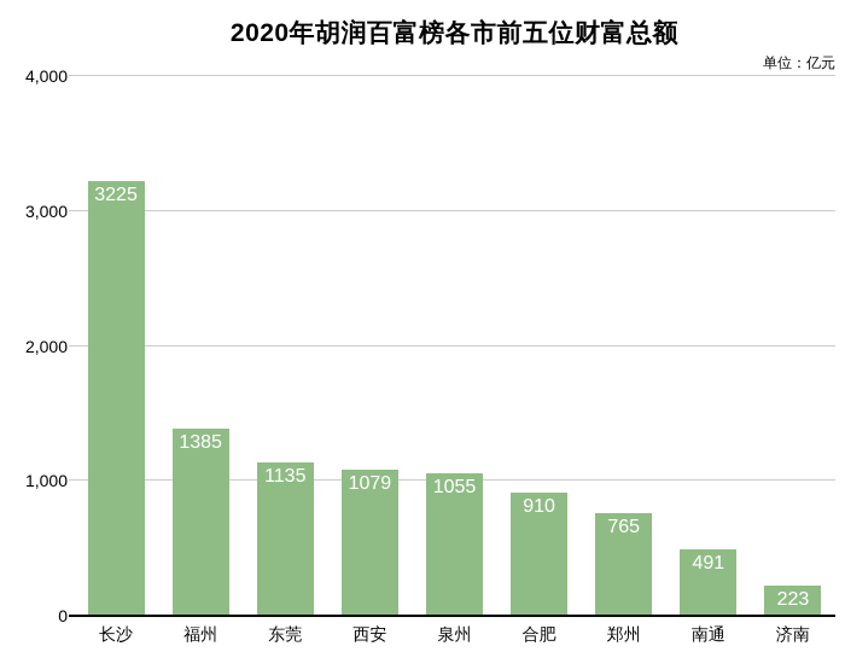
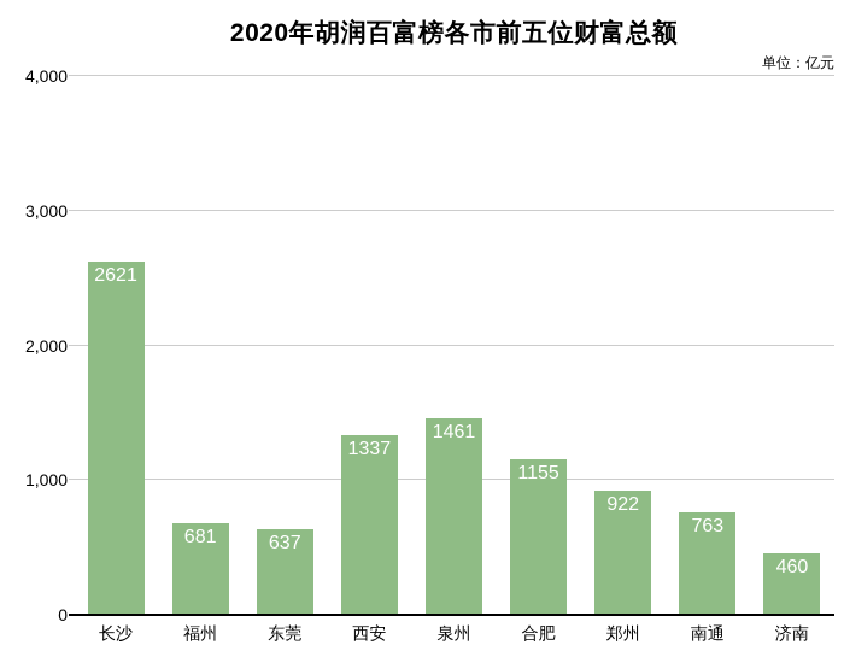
长沙: 3225 -> 2621
福州: 1385 -> 681
东莞: 1135 -> 637
西安: 1079 -> 1337
泉州: 1055 -> 1461
合肥: 910 -> 1155
郑州: 765 -> 922
南通: 491 -> 763
济南: 223 -> 460
